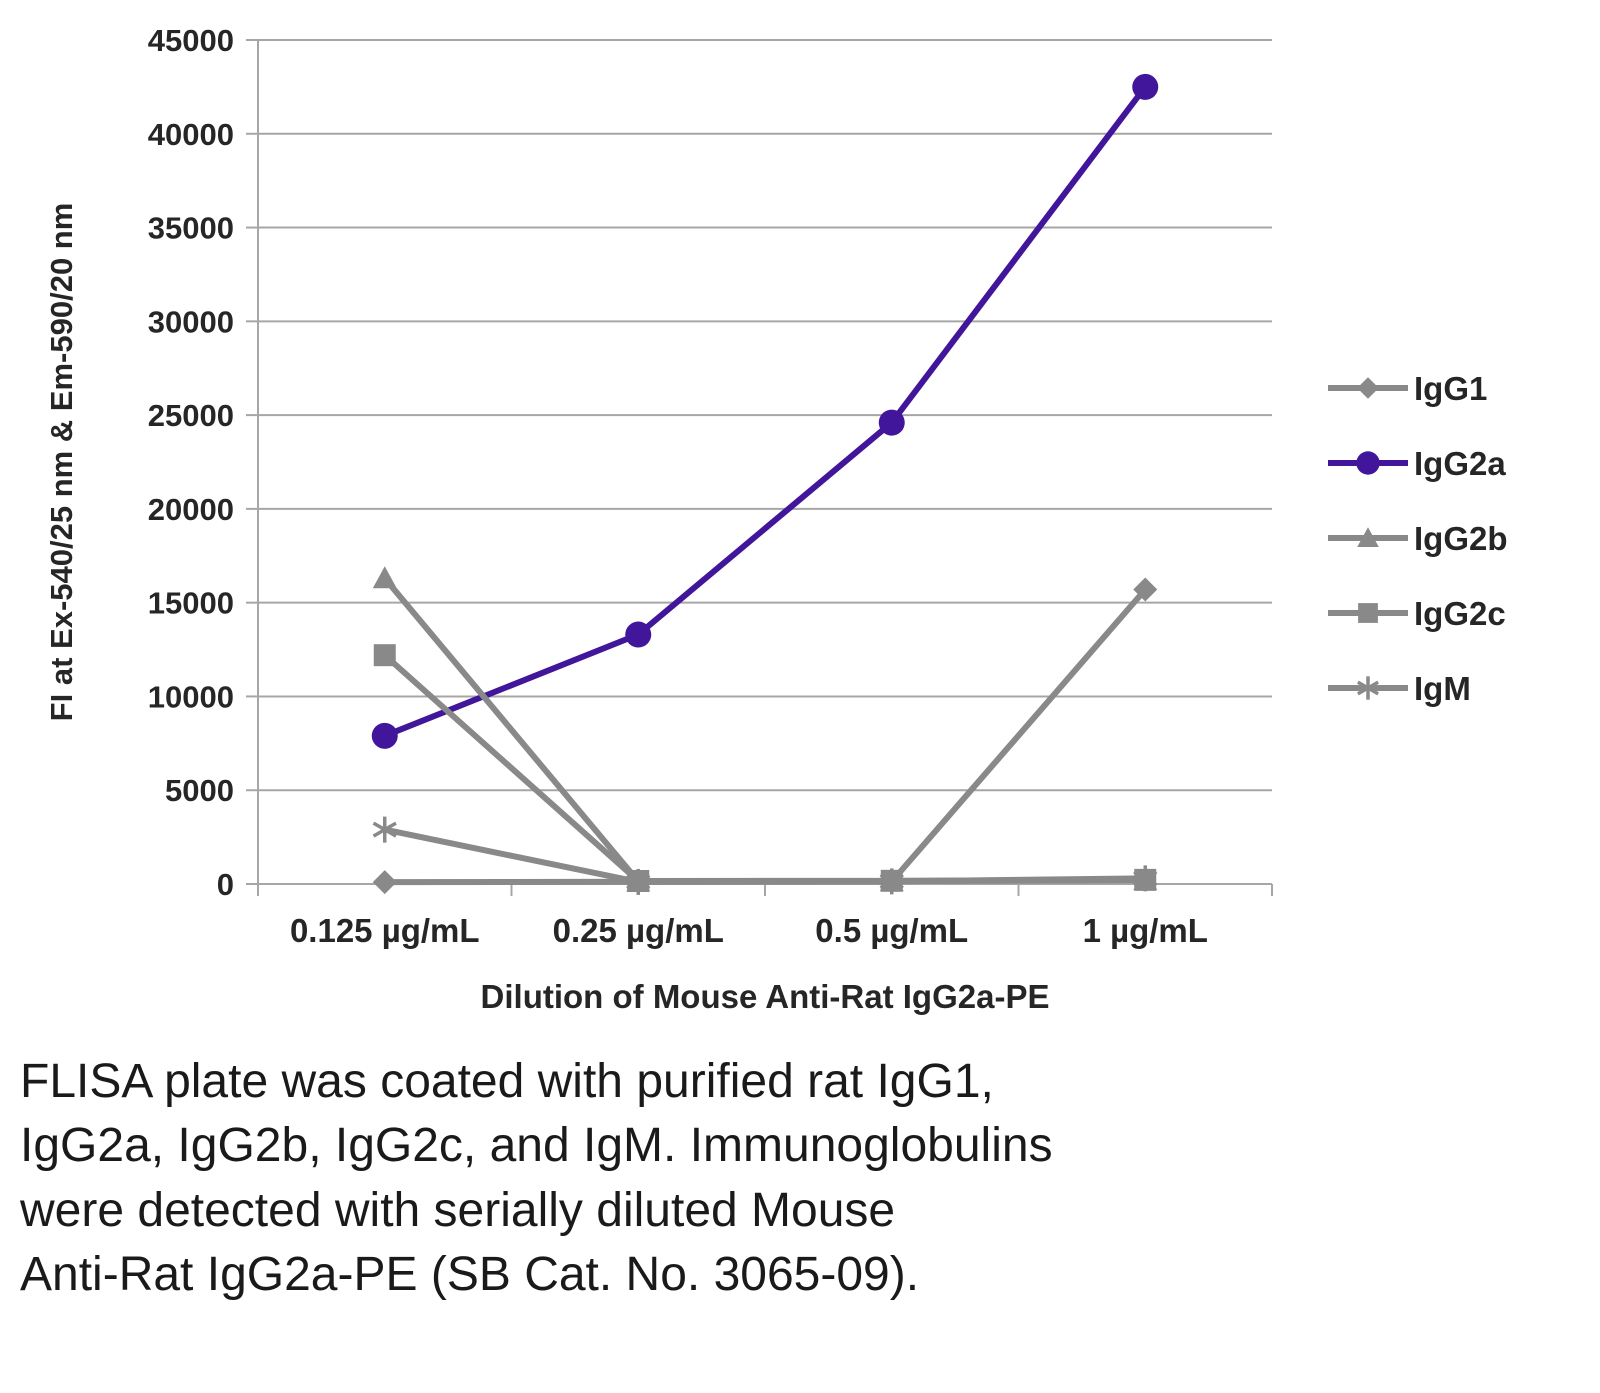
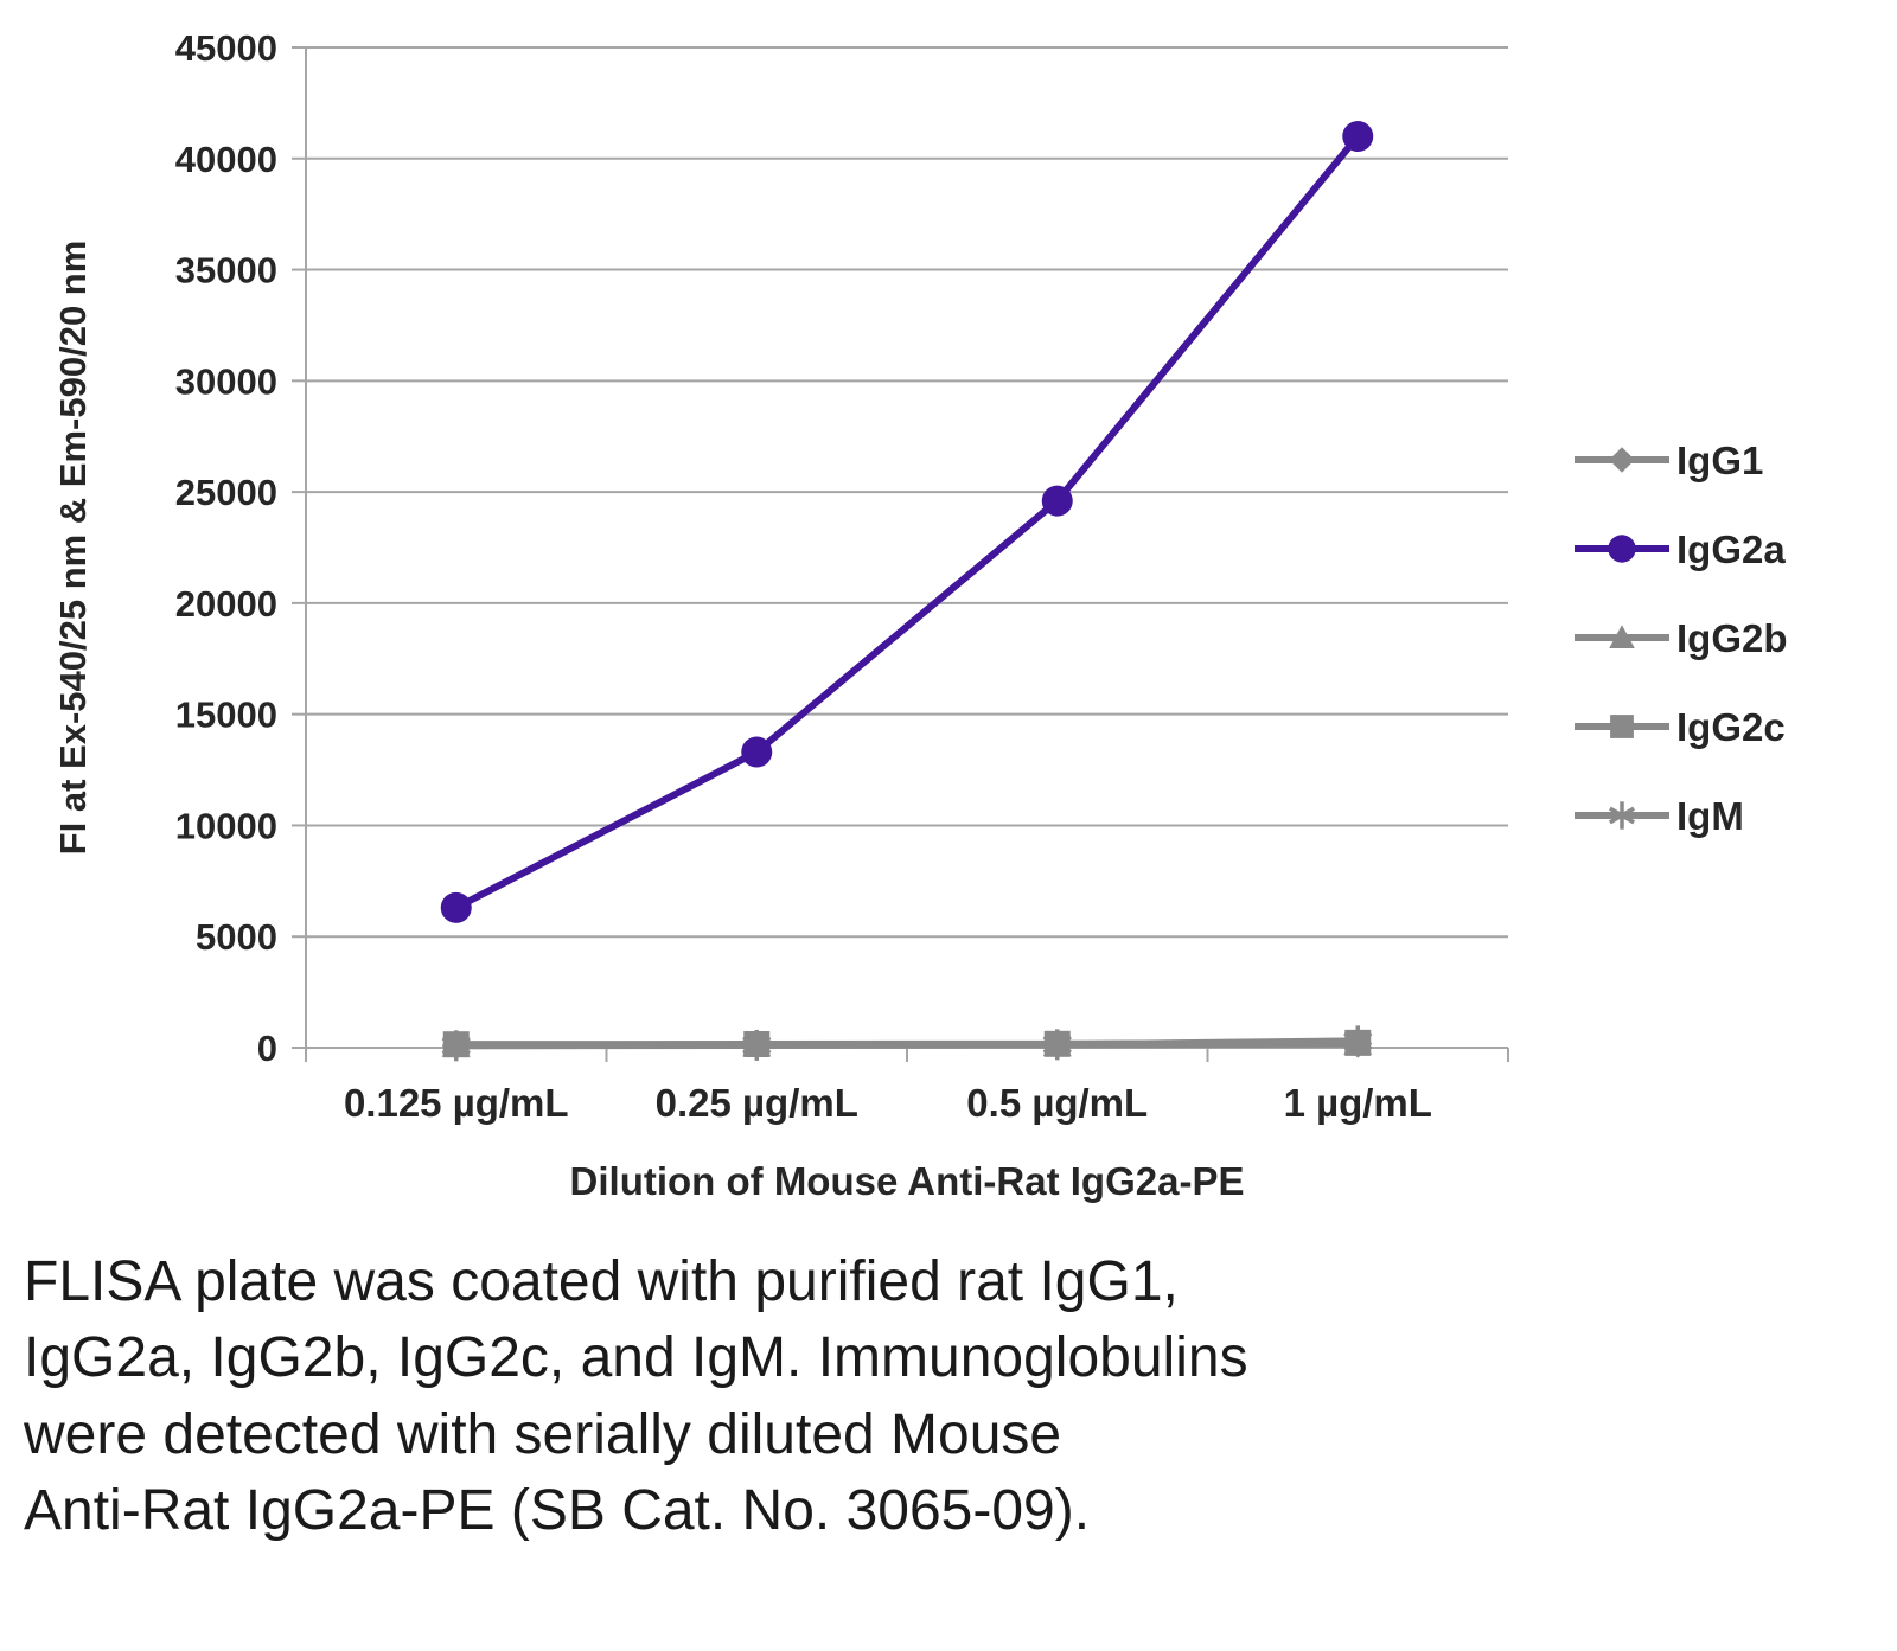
IgG2a/0.125 µg/mL: 7900 -> 6300
IgG2b/0.125 µg/mL: 16300 -> 100
IgG2c/0.125 µg/mL: 12200 -> 200
IgM/0.125 µg/mL: 2900 -> 100
IgG1/1 µg/mL: 15700 -> 200
IgG2a/1 µg/mL: 42500 -> 41000
